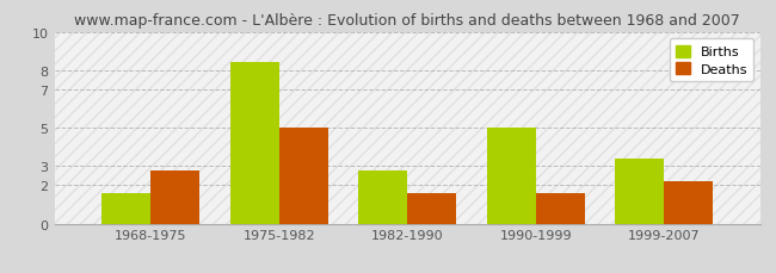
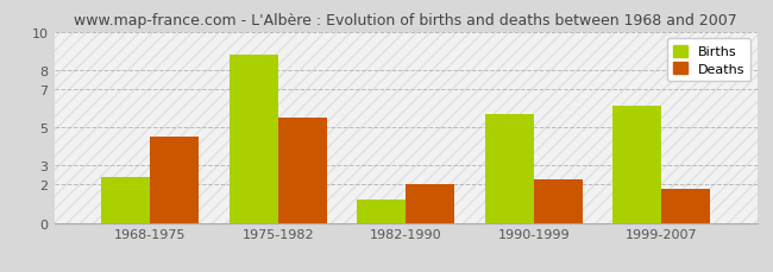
Births/1968-1975: 1.6 -> 2.4
Deaths/1968-1975: 2.8 -> 4.5
Births/1975-1982: 8.4 -> 8.8
Deaths/1975-1982: 5.0 -> 5.5
Births/1982-1990: 2.8 -> 1.2
Deaths/1982-1990: 1.6 -> 2.0
Births/1990-1999: 5.0 -> 5.7
Deaths/1990-1999: 1.6 -> 2.3
Births/1999-2007: 3.4 -> 6.1
Deaths/1999-2007: 2.2 -> 1.8
